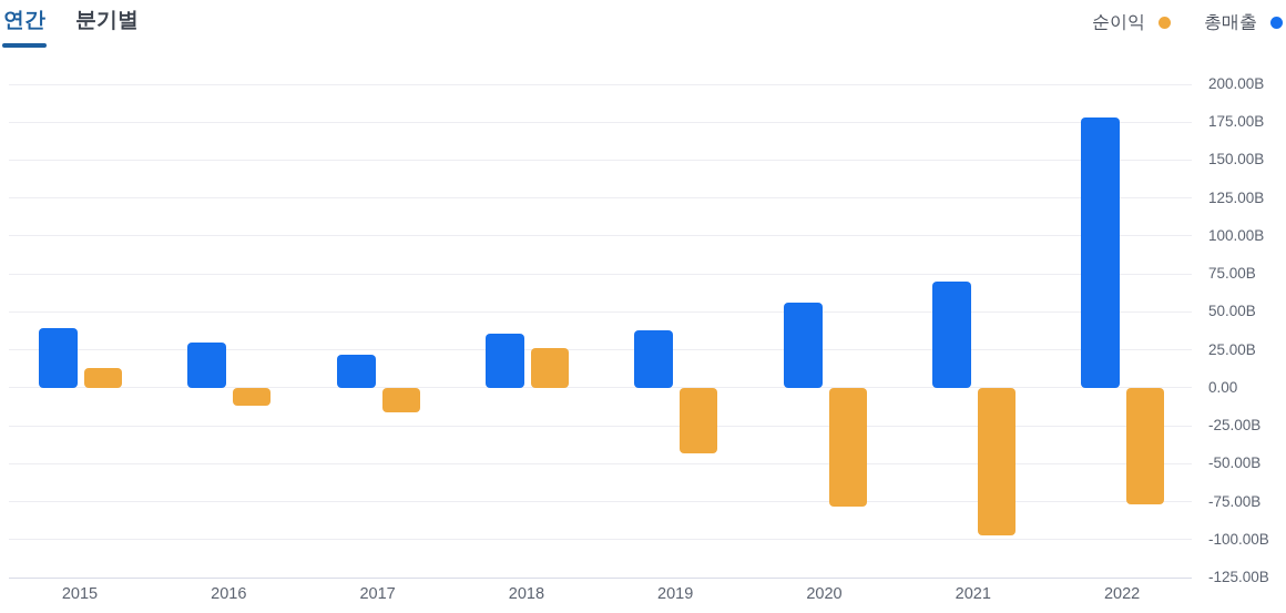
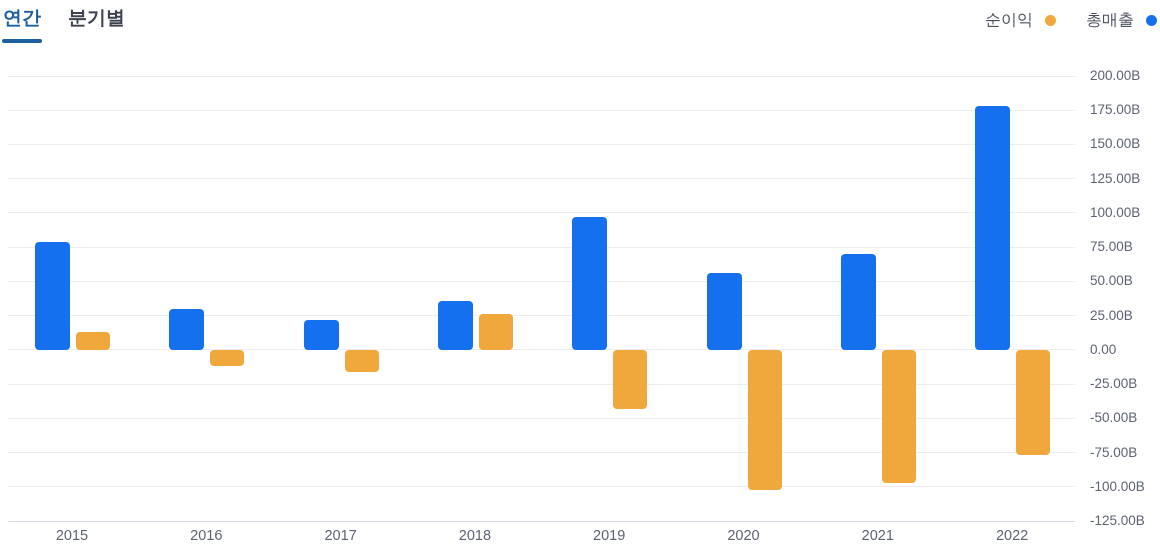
총매출/2015: 39B -> 79B
총매출/2019: 38B -> 97B
순이익/2020: -78B -> -102B
